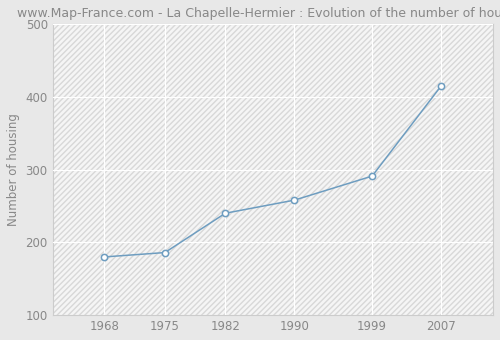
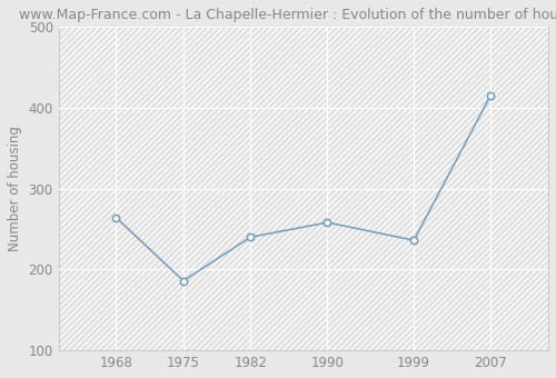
1968: 180 -> 264
1999: 291 -> 236
